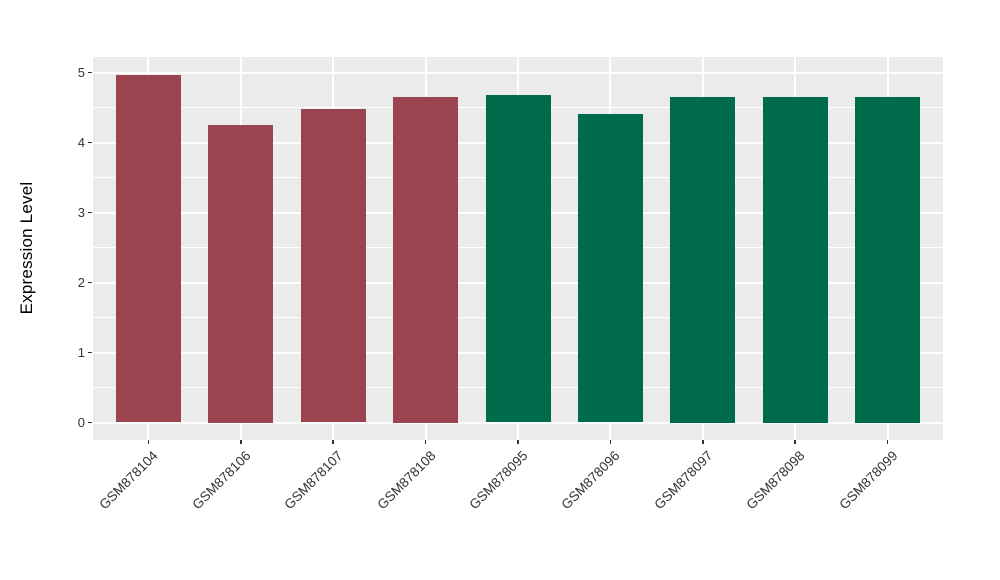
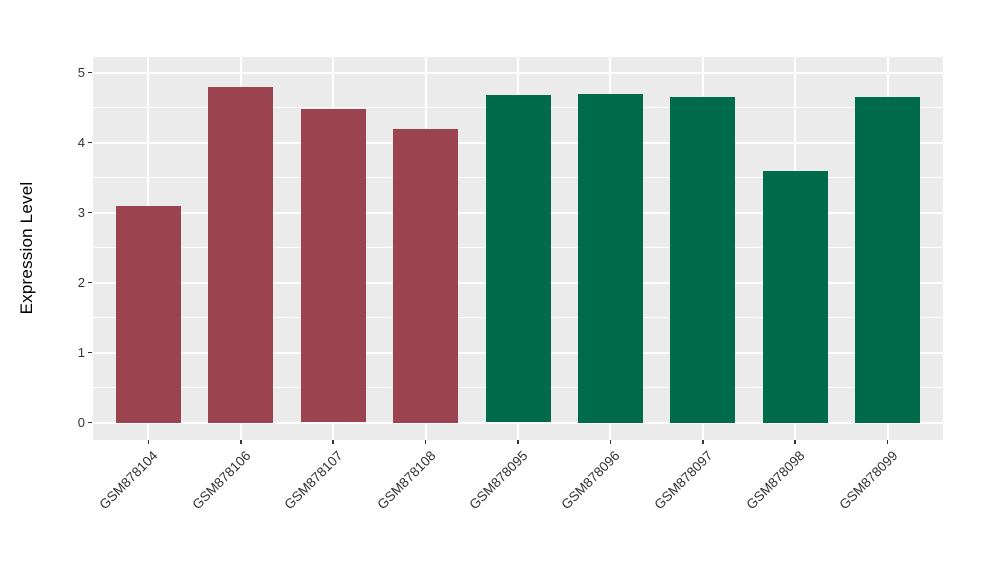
GSM878104: 5.0 -> 3.1
GSM878106: 4.2 -> 4.8
GSM878108: 4.7 -> 4.2
GSM878096: 4.4 -> 4.7
GSM878098: 4.7 -> 3.6
